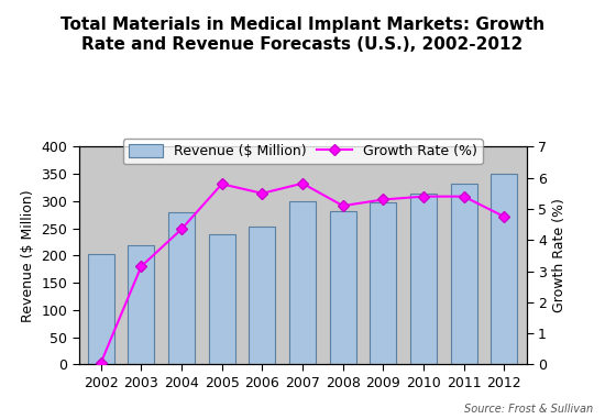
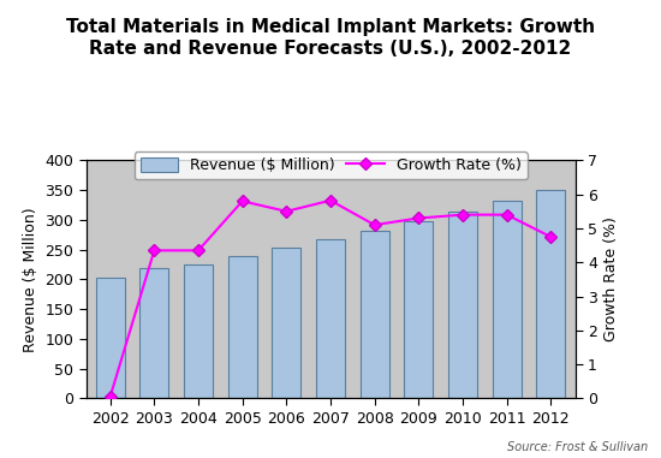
Growth Rate (%)/2003: 3.15 -> 4.35
Revenue ($ Million)/2004: 280 -> 226
Revenue ($ Million)/2007: 300 -> 267
